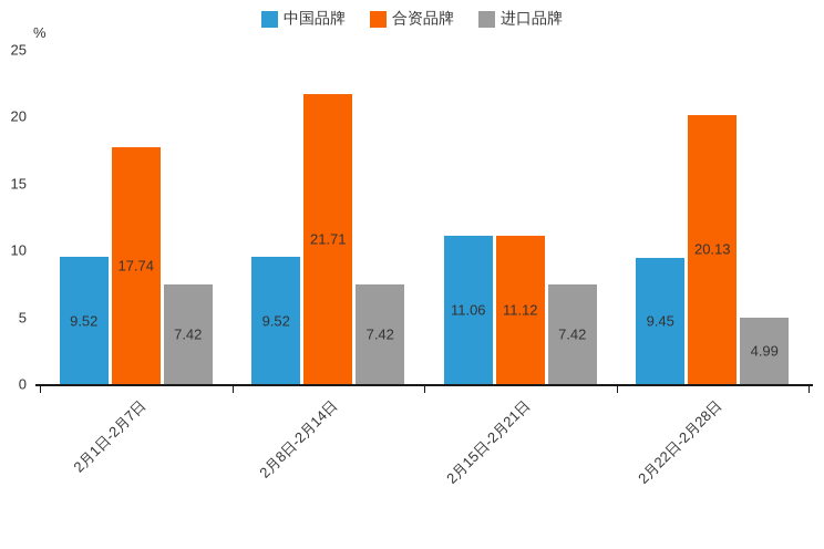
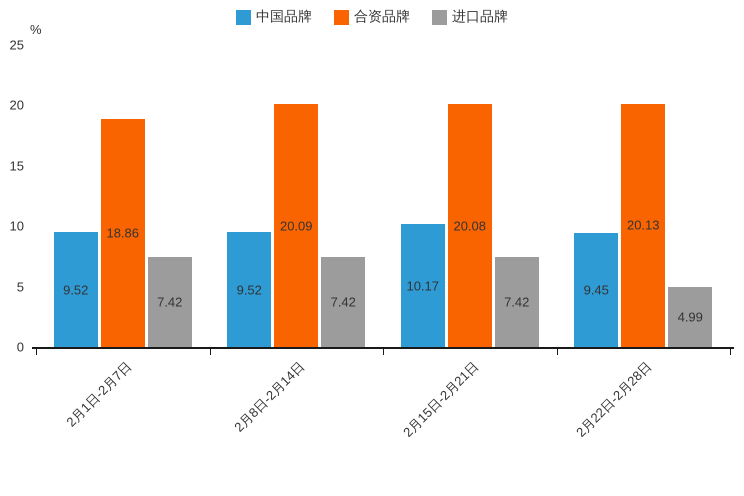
合资品牌/2月1日-2月7日: 17.74 -> 18.86
合资品牌/2月8日-2月14日: 21.71 -> 20.09
中国品牌/2月15日-2月21日: 11.06 -> 10.17
合资品牌/2月15日-2月21日: 11.12 -> 20.08
